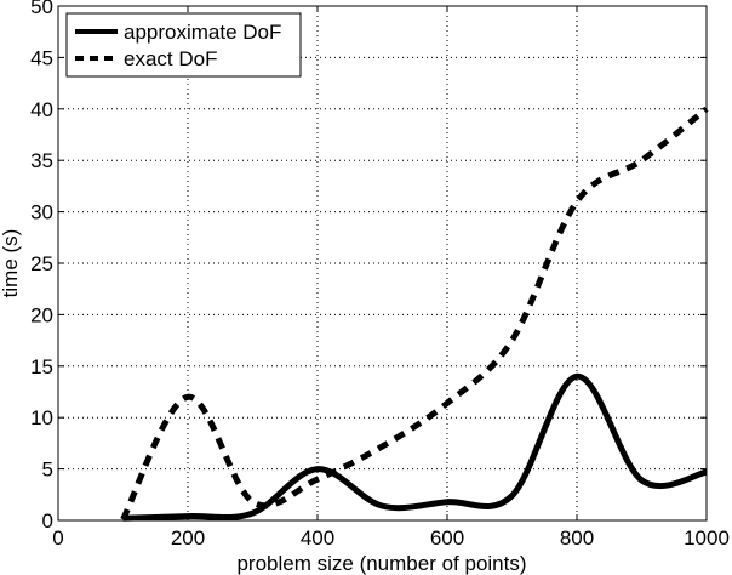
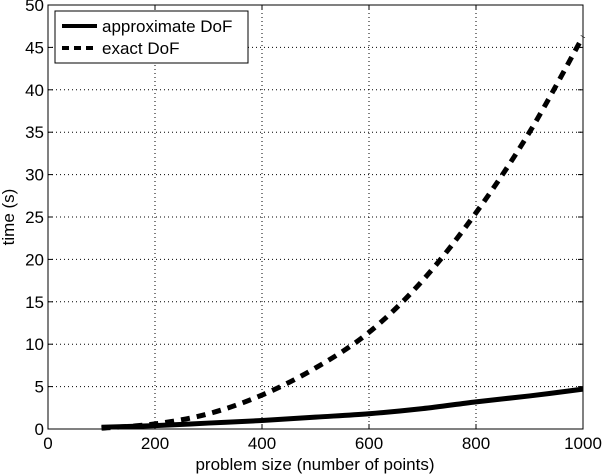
exact DoF/200: 12 -> 1
approximate DoF/400: 5 -> 1
approximate DoF/800: 14 -> 3
exact DoF/800: 31 -> 26
exact DoF/1000: 40 -> 46
